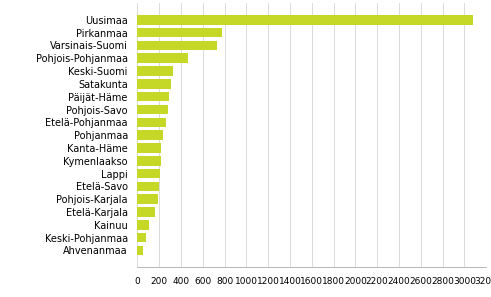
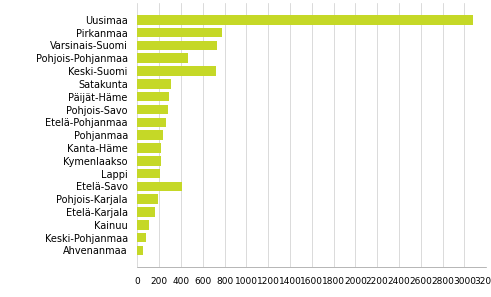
Keski-Suomi: 330 -> 720
Etelä-Savo: 200 -> 410
